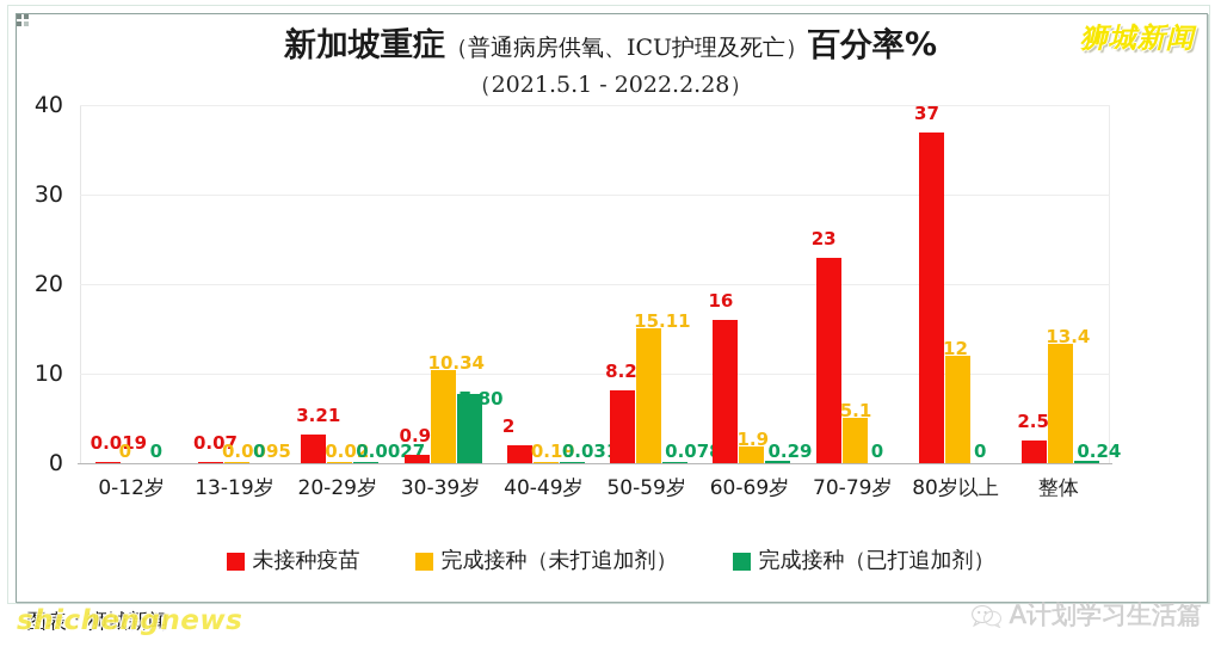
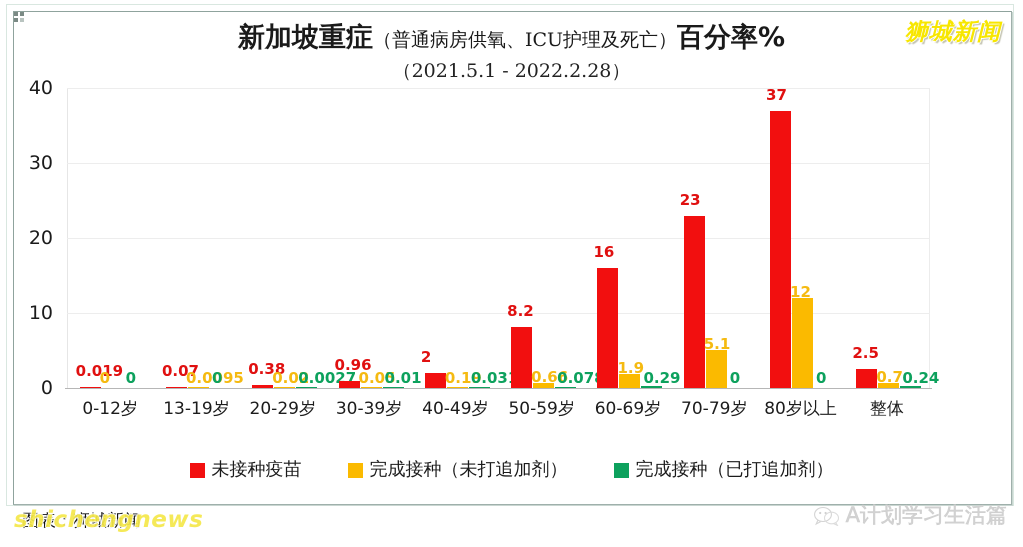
未接种疫苗/20-29岁: 3.21 -> 0.38
完成接种（未打追加剂）/30-39岁: 10.34 -> 0.05
完成接种（已打追加剂）/30-39岁: 7.80 -> 0.01
完成接种（未打追加剂）/50-59岁: 15.11 -> 0.66
完成接种（未打追加剂）/整体: 13.4 -> 0.7
